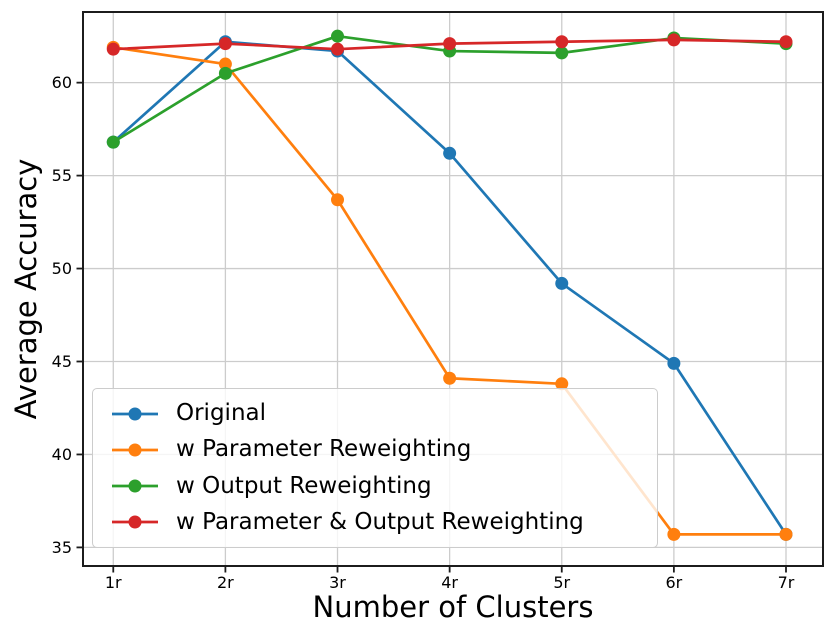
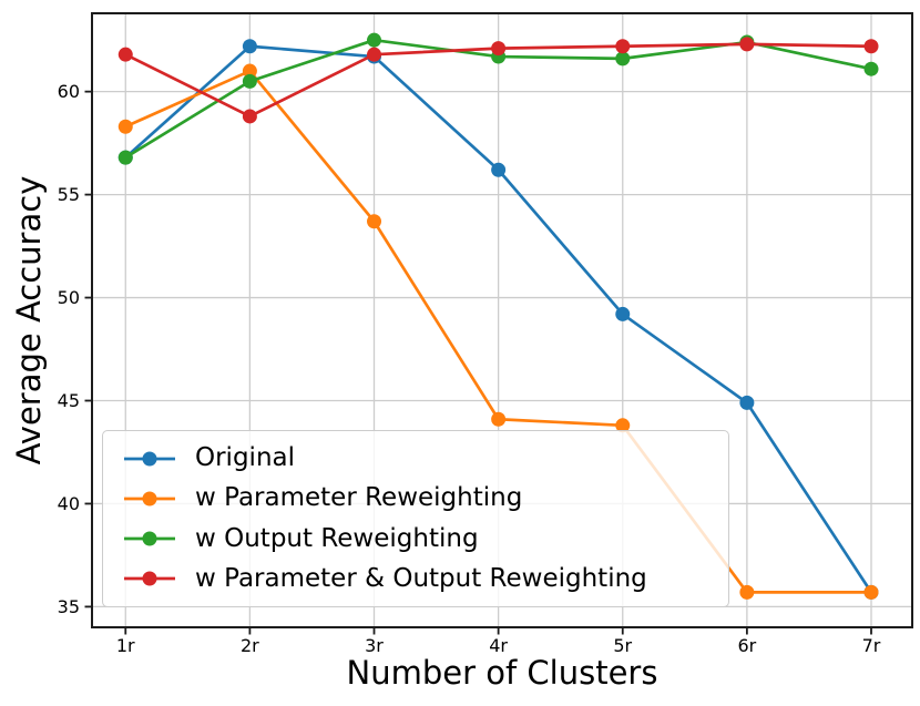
w Parameter Reweighting/1r: 61.9 -> 58.3
w Parameter & Output Reweighting/2r: 62.1 -> 58.8
w Output Reweighting/7r: 62.1 -> 61.1
